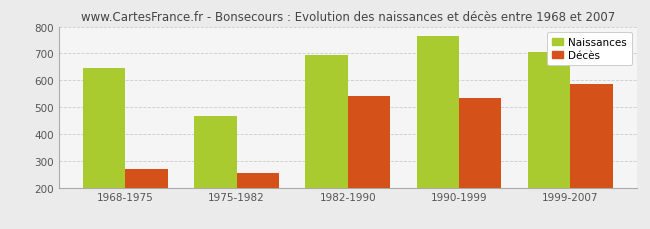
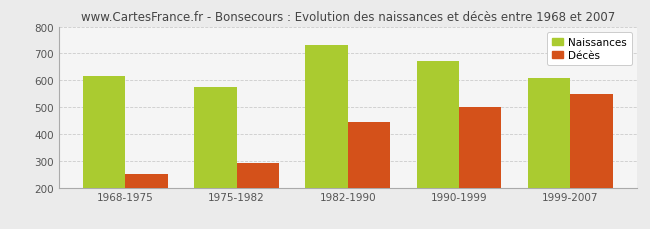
Naissances/1968-1975: 645 -> 615
Décès/1968-1975: 270 -> 250
Naissances/1975-1982: 465 -> 575
Décès/1975-1982: 255 -> 290
Naissances/1982-1990: 695 -> 730
Décès/1982-1990: 540 -> 445
Naissances/1990-1999: 765 -> 670
Décès/1990-1999: 535 -> 500
Naissances/1999-2007: 705 -> 610
Décès/1999-2007: 585 -> 550
